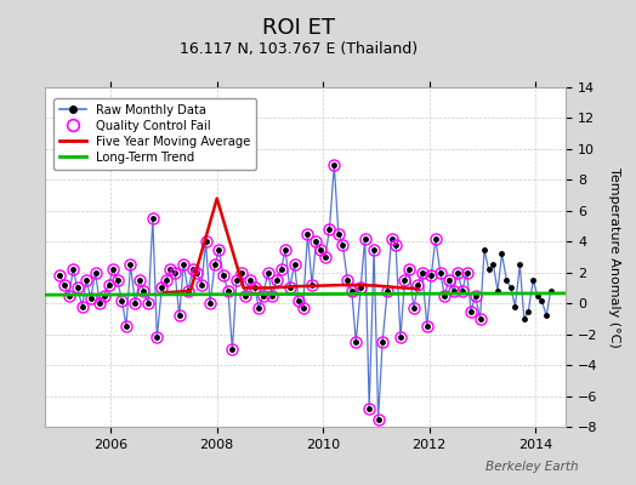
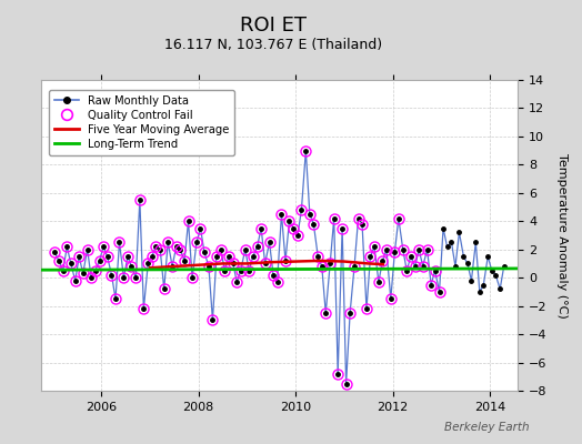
Five Year Moving Average/2008: 6.8 -> 0.9
